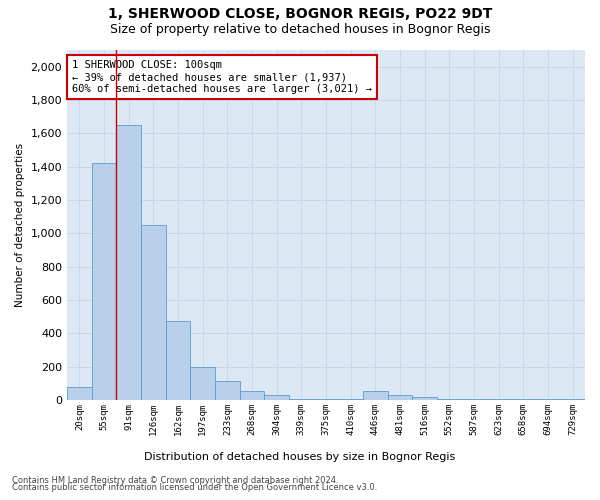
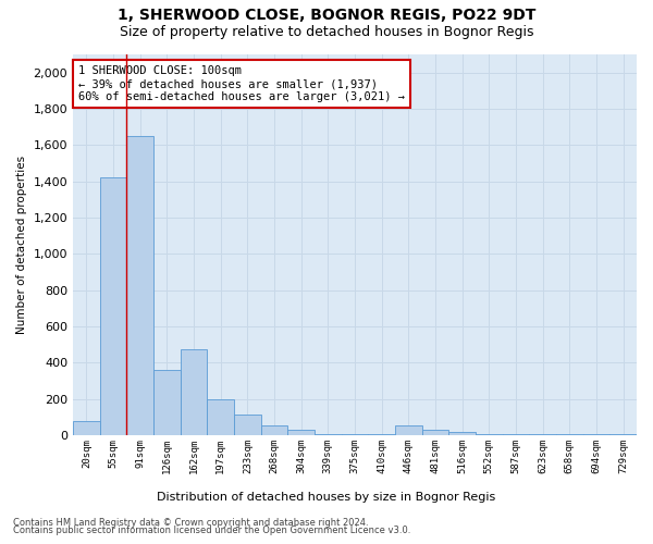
126sqm: 1,050 -> 360
